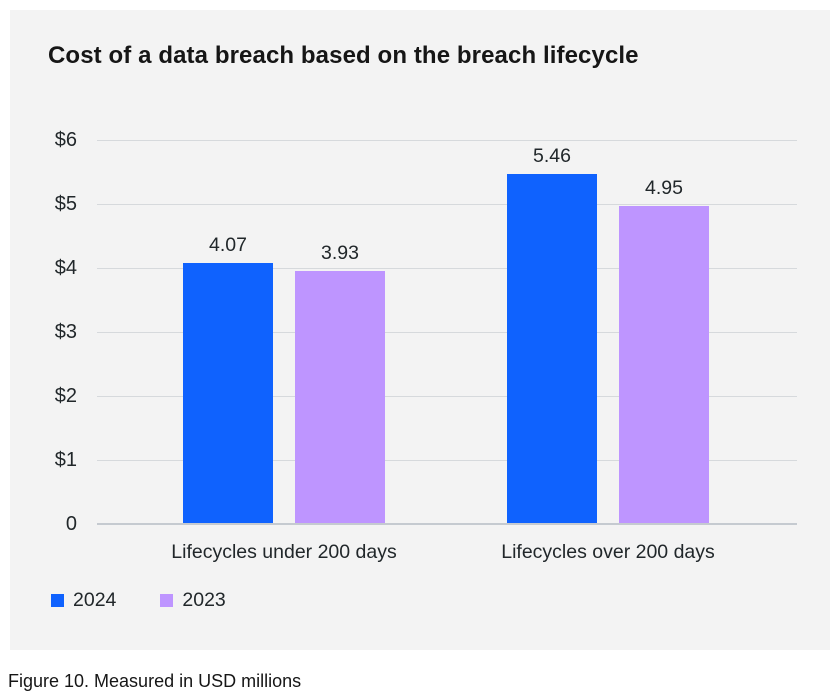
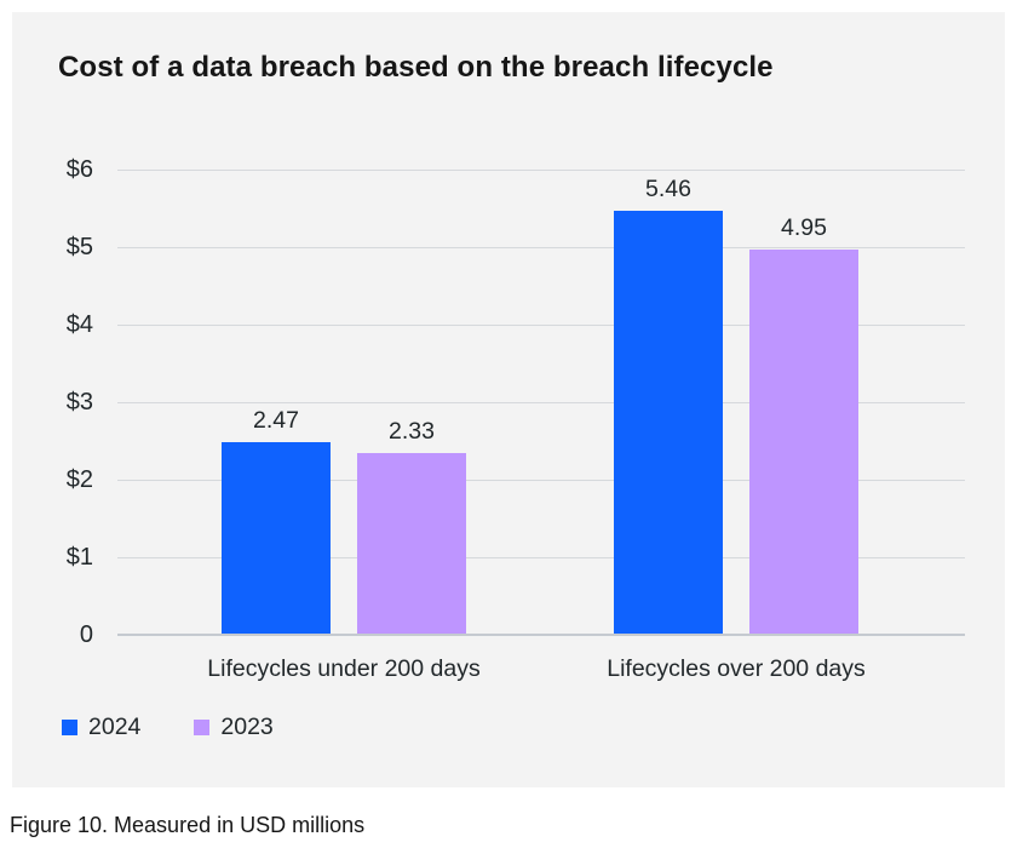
2024/Lifecycles under 200 days: 4.07 -> 2.47
2023/Lifecycles under 200 days: 3.93 -> 2.33
